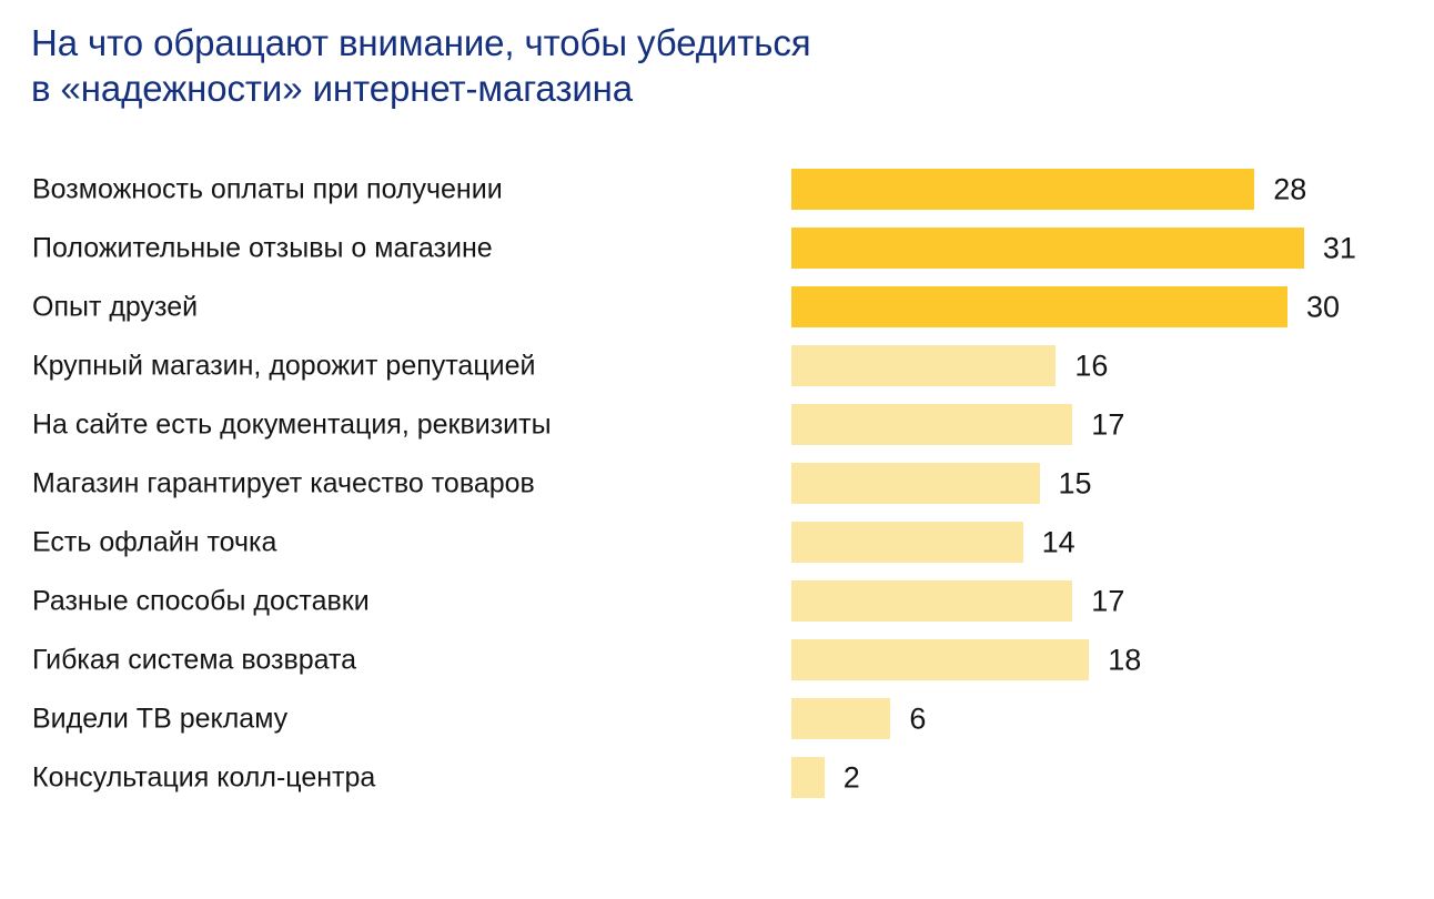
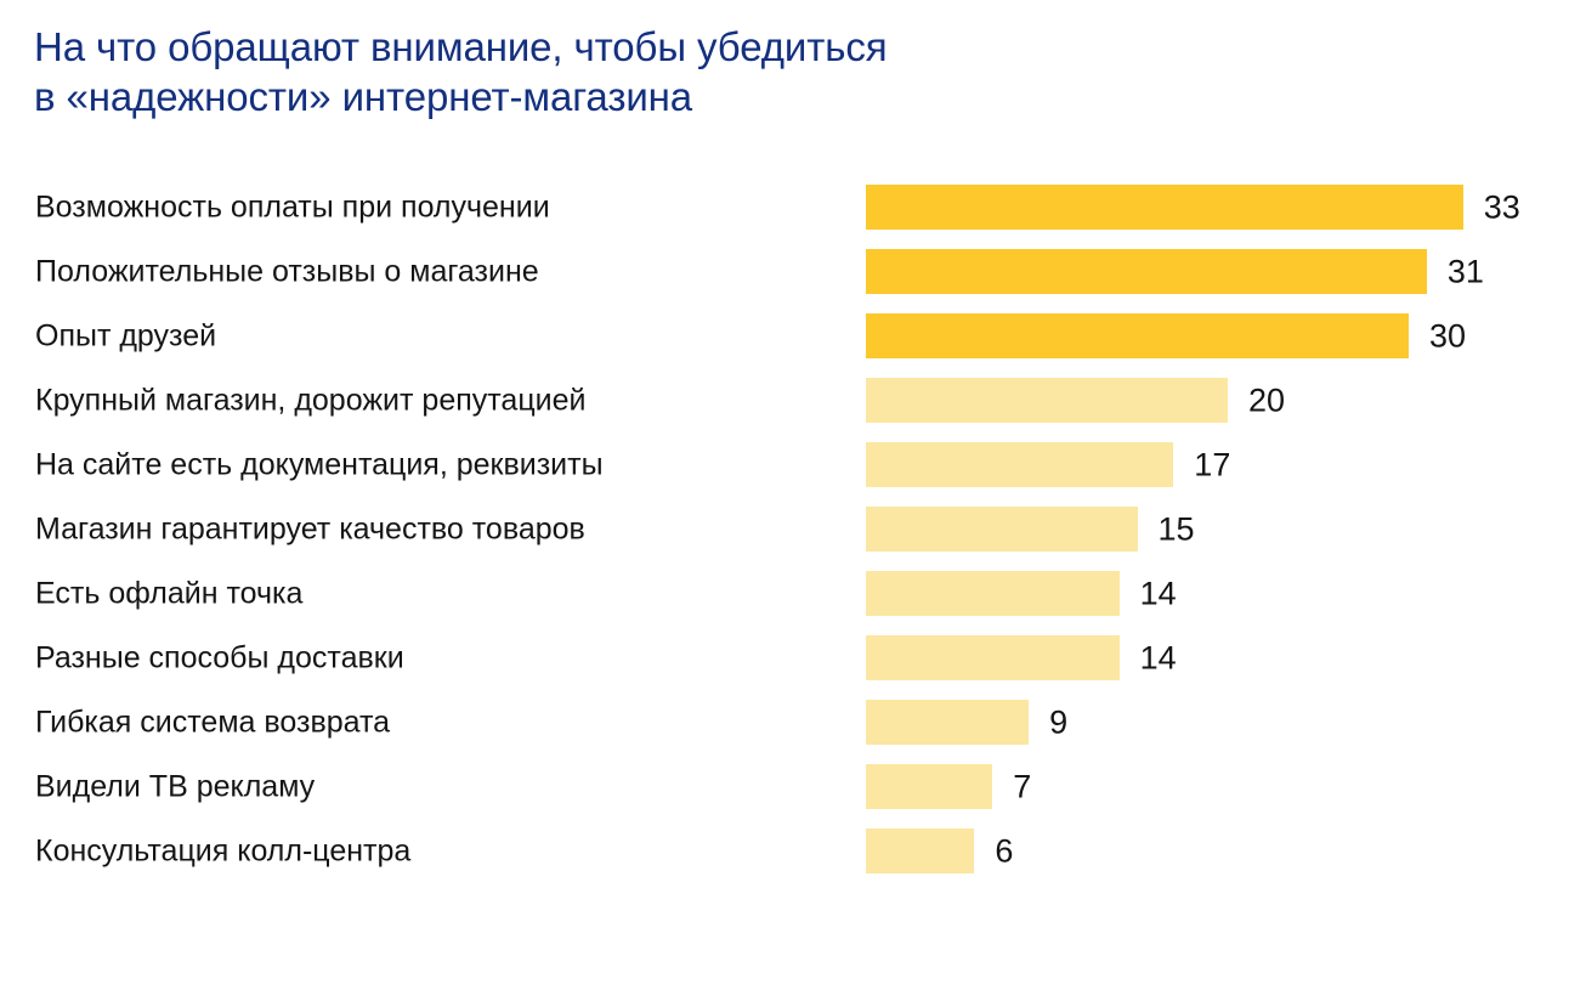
Возможность оплаты при получении: 28 -> 33
Крупный магазин, дорожит репутацией: 16 -> 20
Разные способы доставки: 17 -> 14
Гибкая система возврата: 18 -> 9
Видели ТВ рекламу: 6 -> 7
Консультация колл-центра: 2 -> 6
